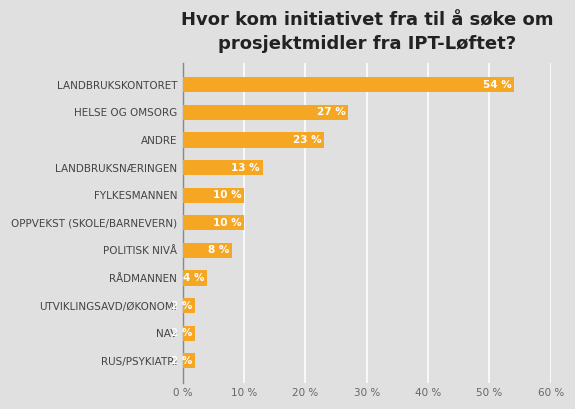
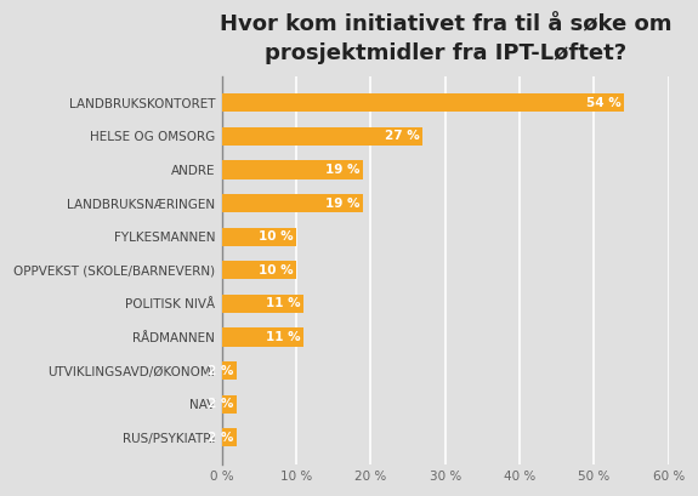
ANDRE: 23 -> 19
LANDBRUKSNÆRINGEN: 13 -> 19
POLITISK NIVÅ: 8 -> 11
RÅDMANNEN: 4 -> 11
